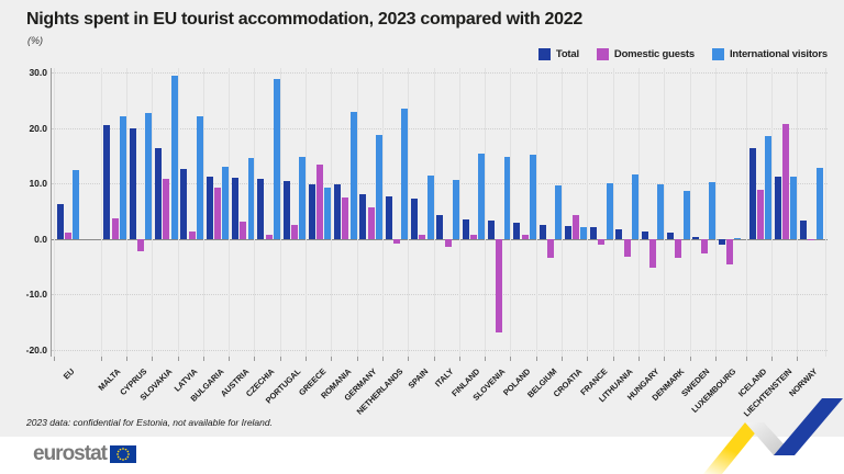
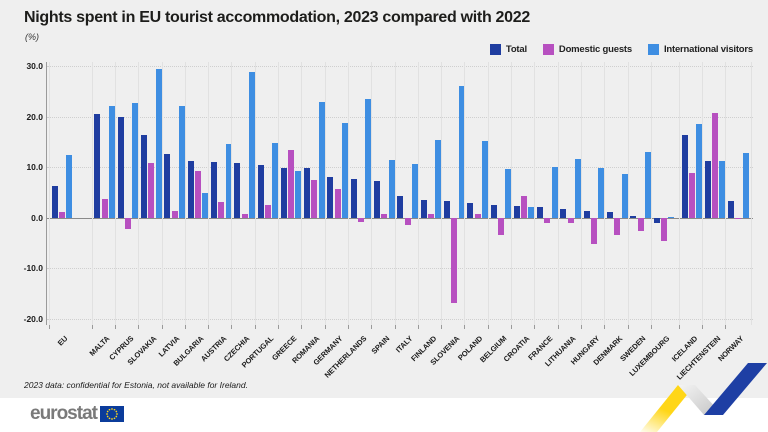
International visitors/BULGARIA: 13 -> 5
International visitors/SLOVENIA: 15 -> 26
Domestic guests/LITHUANIA: -3 -> -1
International visitors/SWEDEN: 10 -> 13
